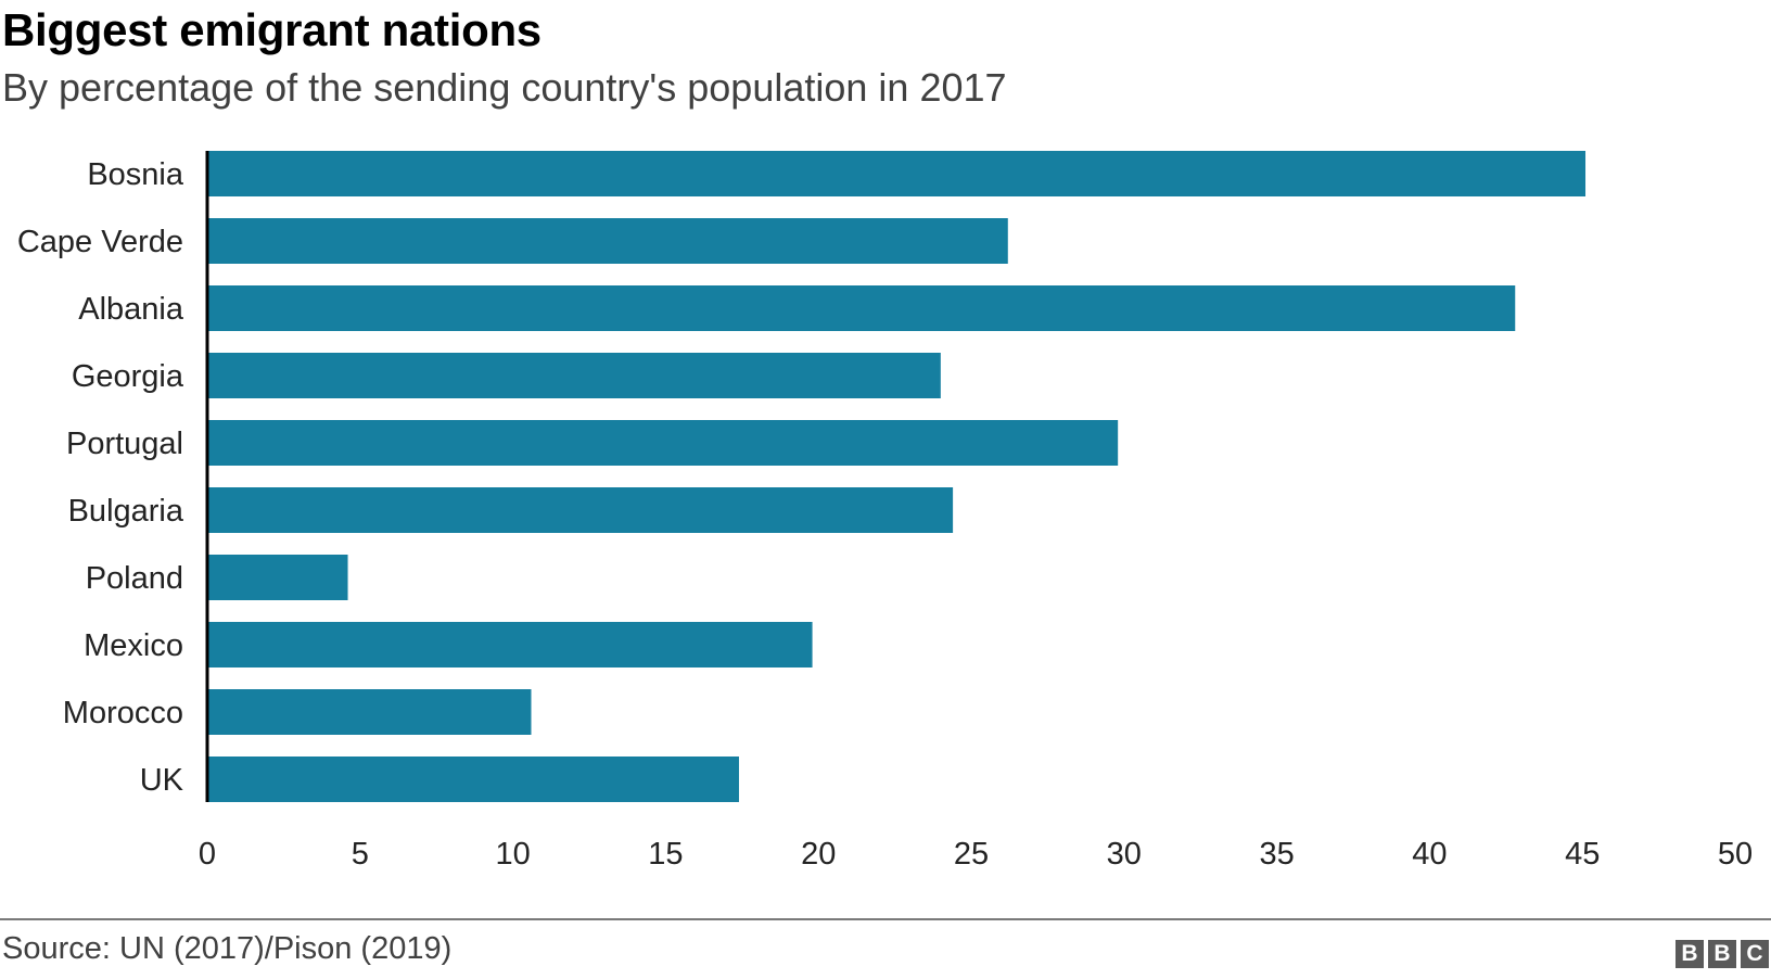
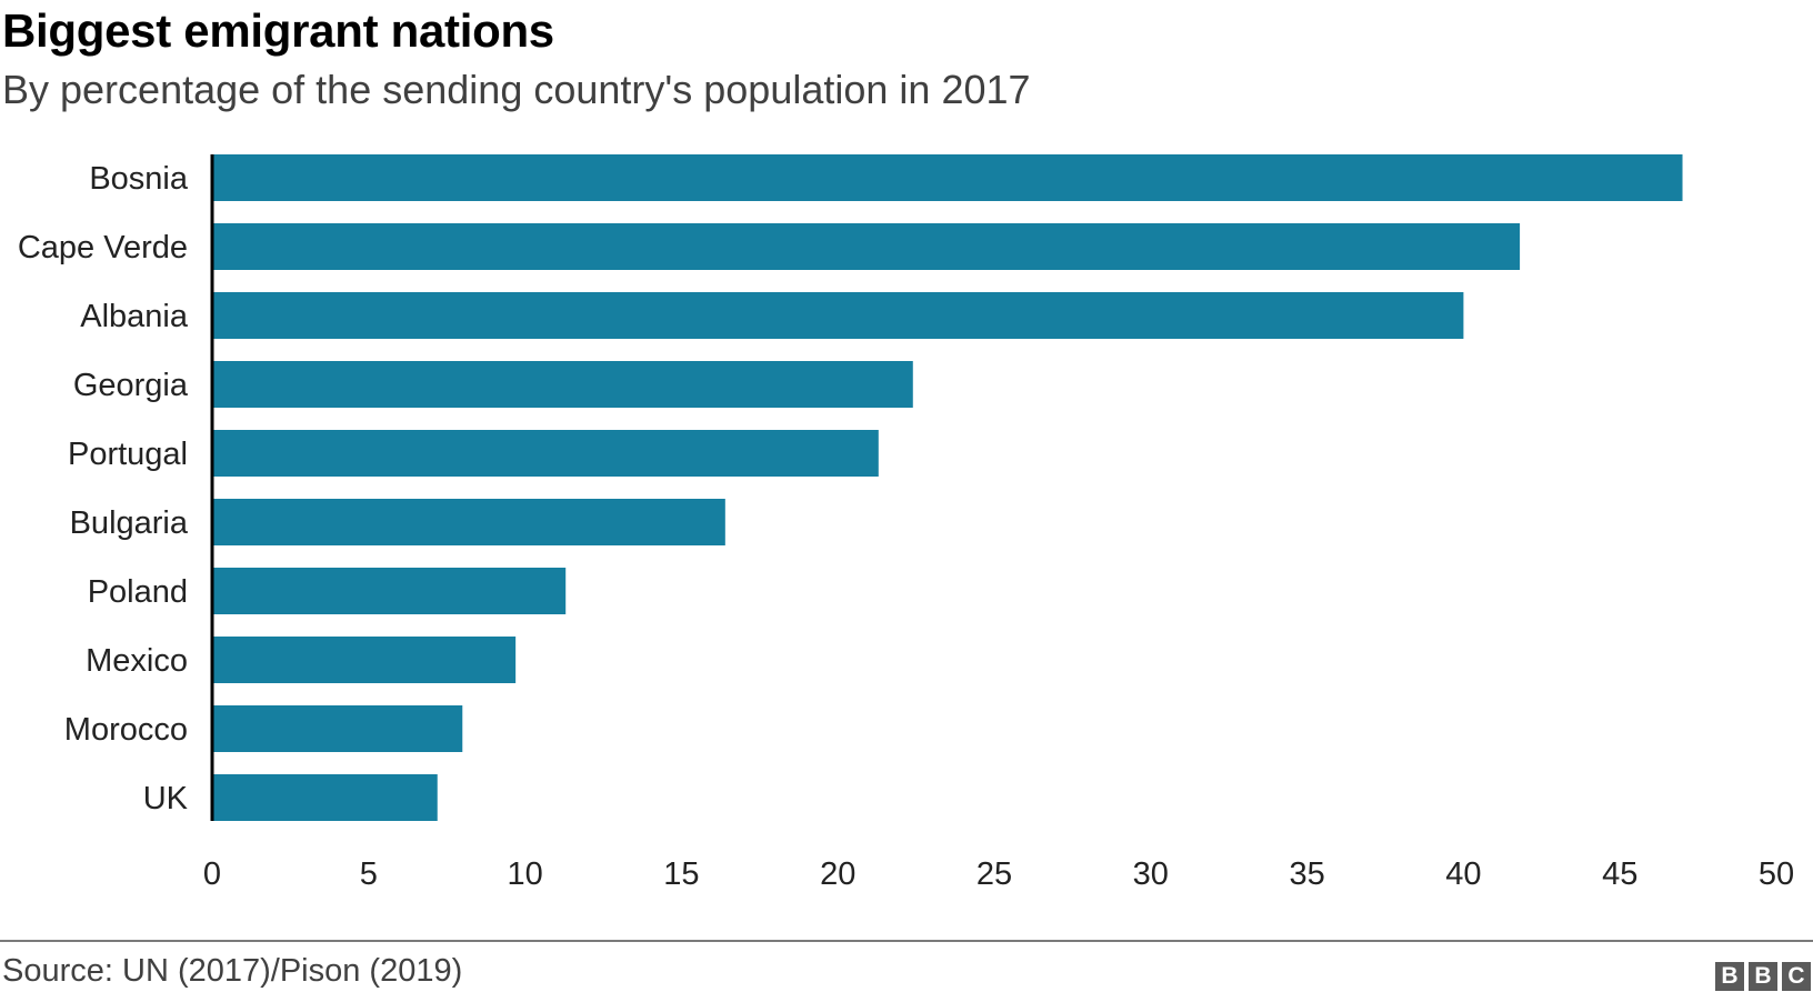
Bosnia: 45.1 -> 47.0
Cape Verde: 26.2 -> 41.8
Albania: 42.8 -> 40.0
Georgia: 24.0 -> 22.4
Portugal: 29.8 -> 21.3
Bulgaria: 24.4 -> 16.4
Poland: 4.6 -> 11.3
Mexico: 19.8 -> 9.7
Morocco: 10.6 -> 8.0
UK: 17.4 -> 7.2
